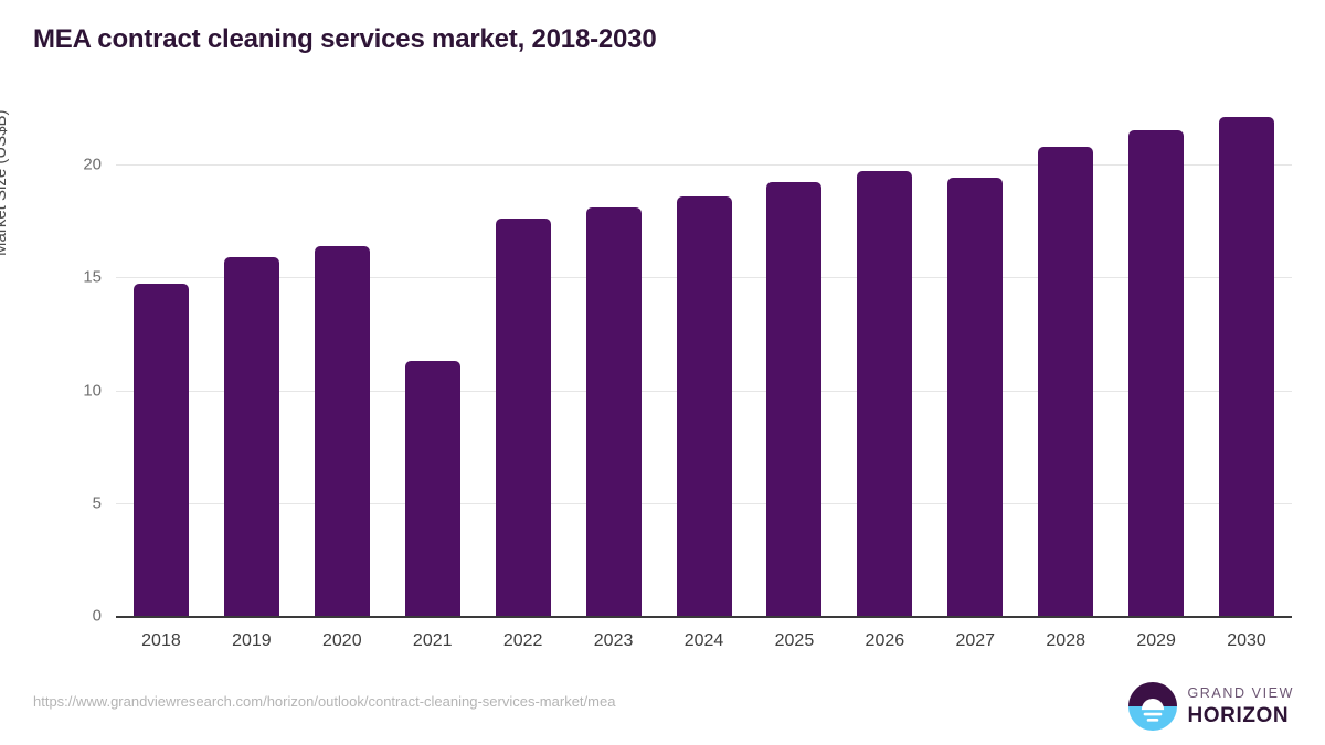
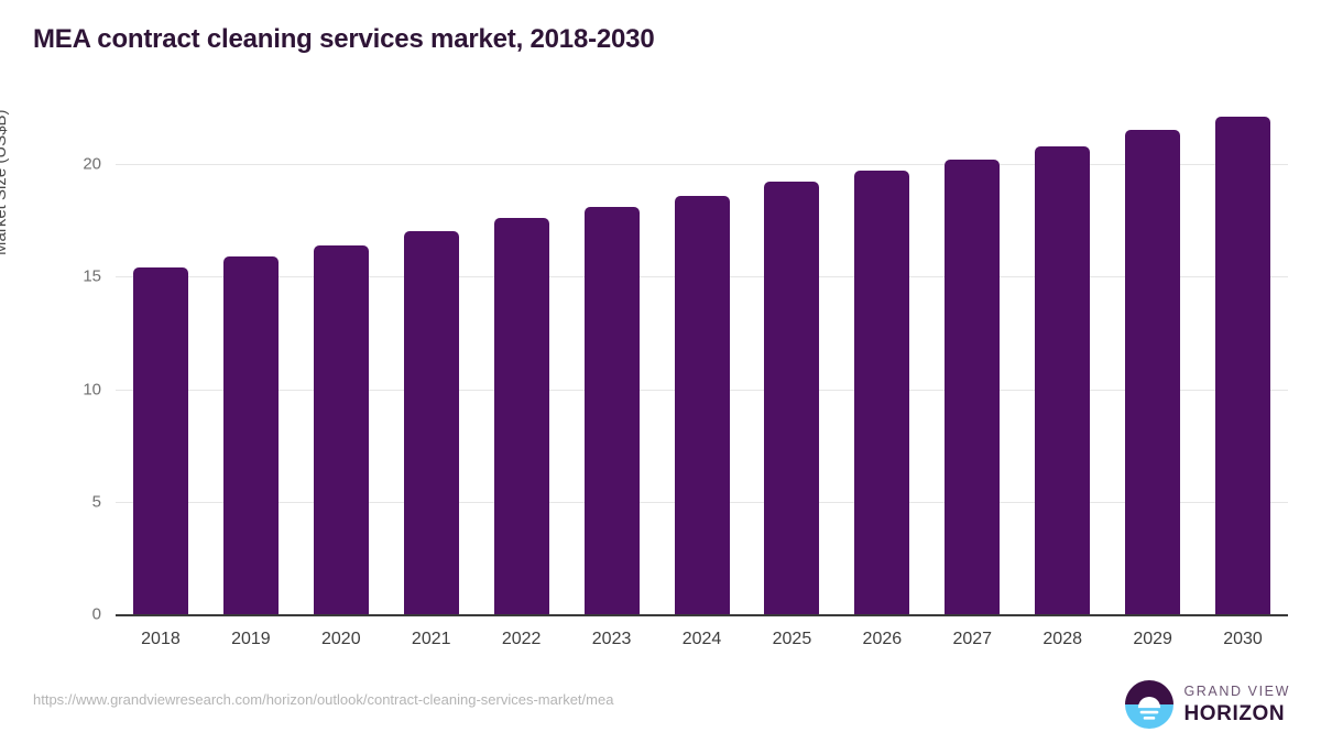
2018: 14.7 -> 15.4
2021: 11.3 -> 17.0
2027: 19.4 -> 20.2
